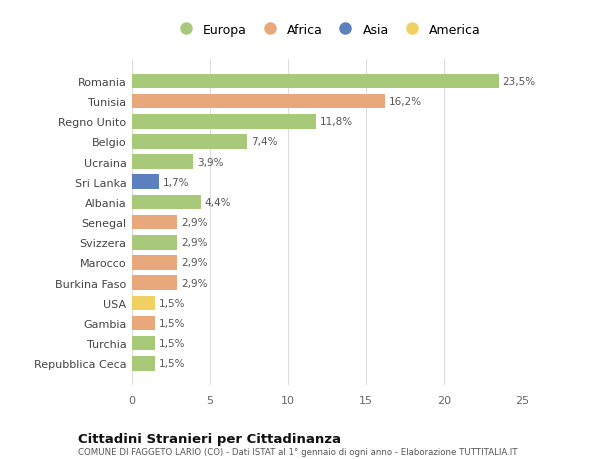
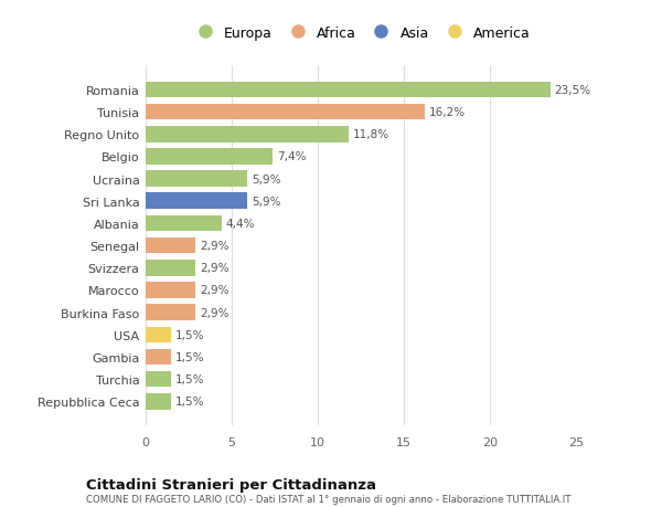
Ucraina: 3,9% -> 5,9%
Sri Lanka: 1,7% -> 5,9%
